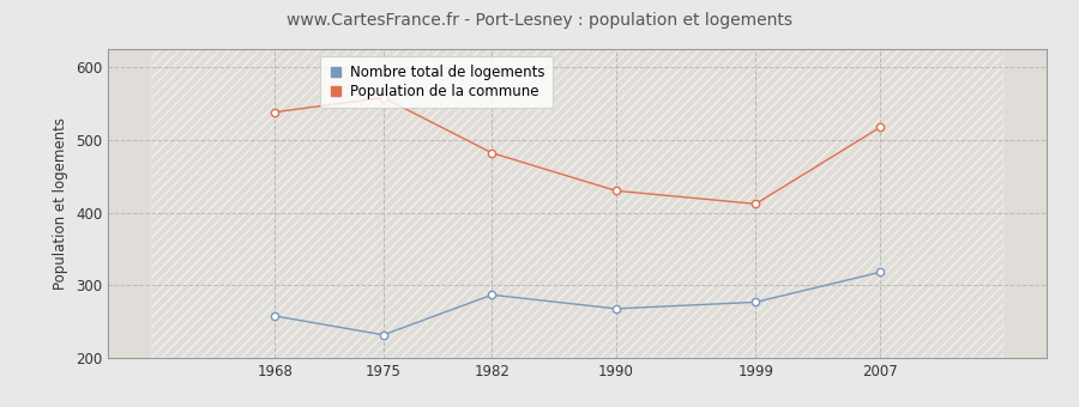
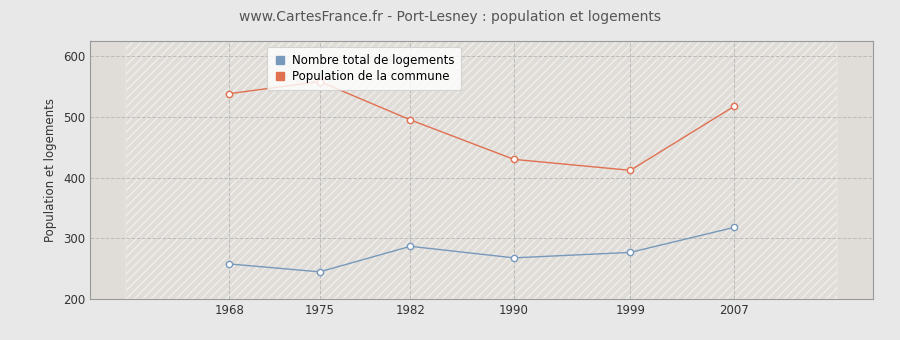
Nombre total de logements/1975: 232 -> 245
Population de la commune/1982: 482 -> 495
